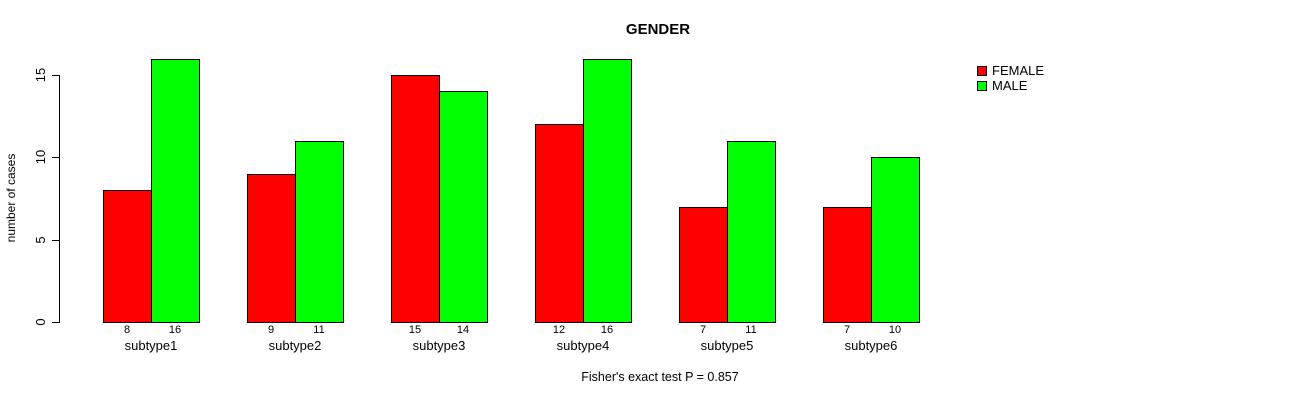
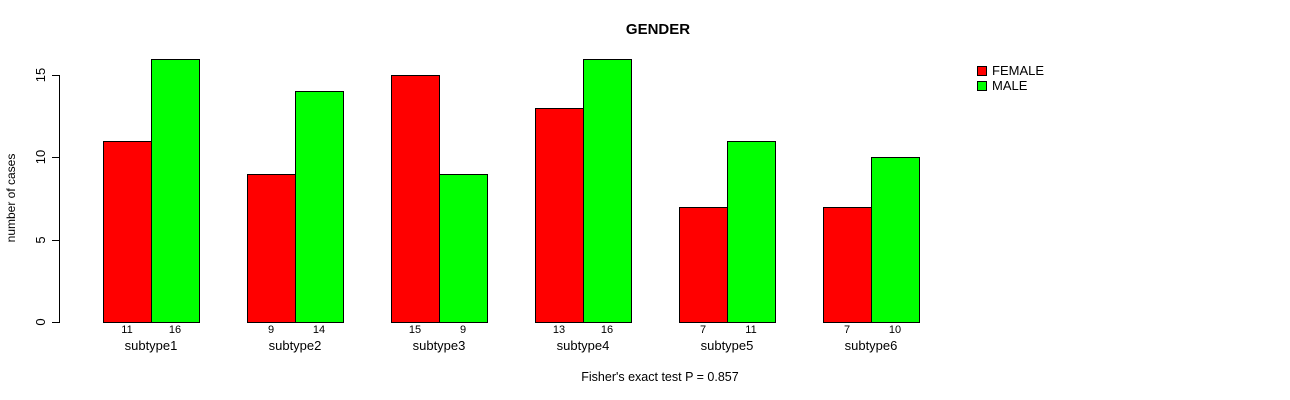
FEMALE/subtype1: 8 -> 11
MALE/subtype2: 11 -> 14
MALE/subtype3: 14 -> 9
FEMALE/subtype4: 12 -> 13
